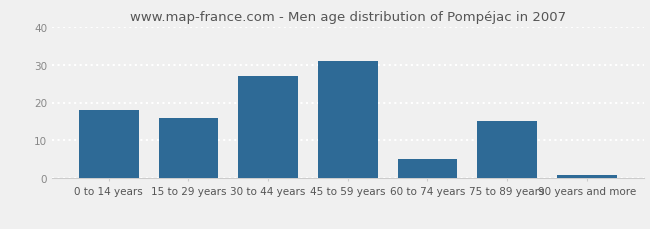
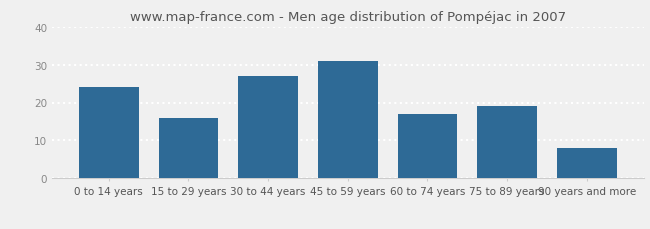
0 to 14 years: 18 -> 24
60 to 74 years: 5 -> 17
75 to 89 years: 15 -> 19
90 years and more: 1 -> 8
